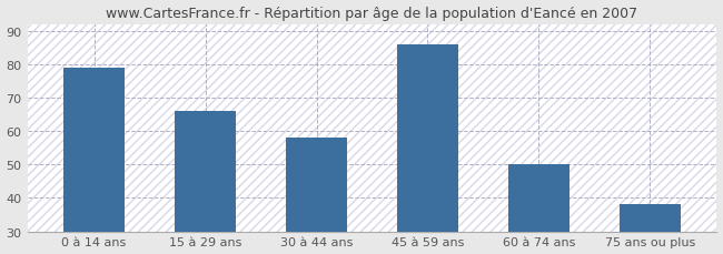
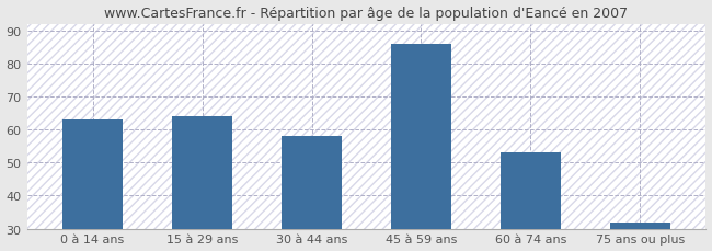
0 à 14 ans: 79 -> 63
15 à 29 ans: 66 -> 64
60 à 74 ans: 50 -> 53
75 ans ou plus: 38 -> 32
